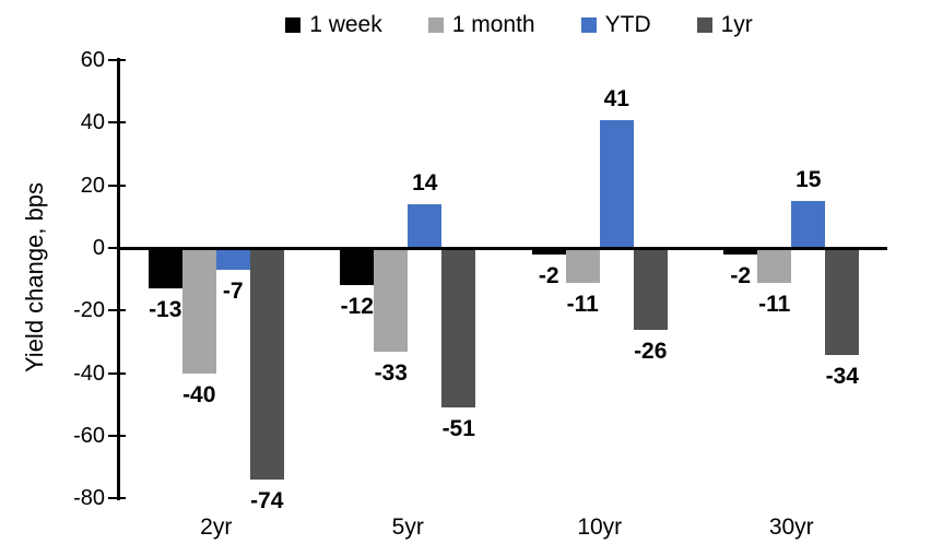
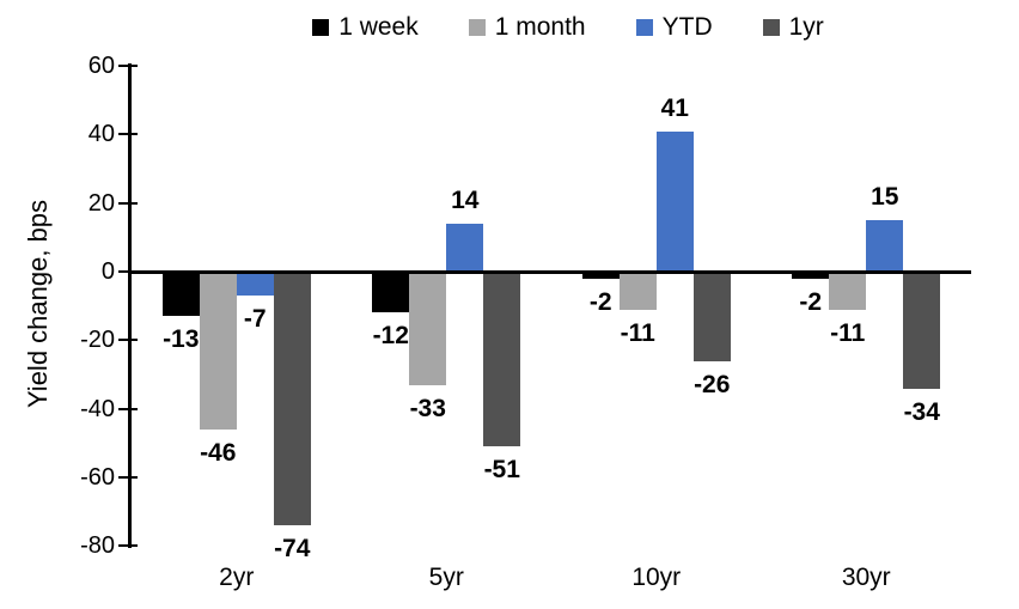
1 month/2yr: -40 -> -46
